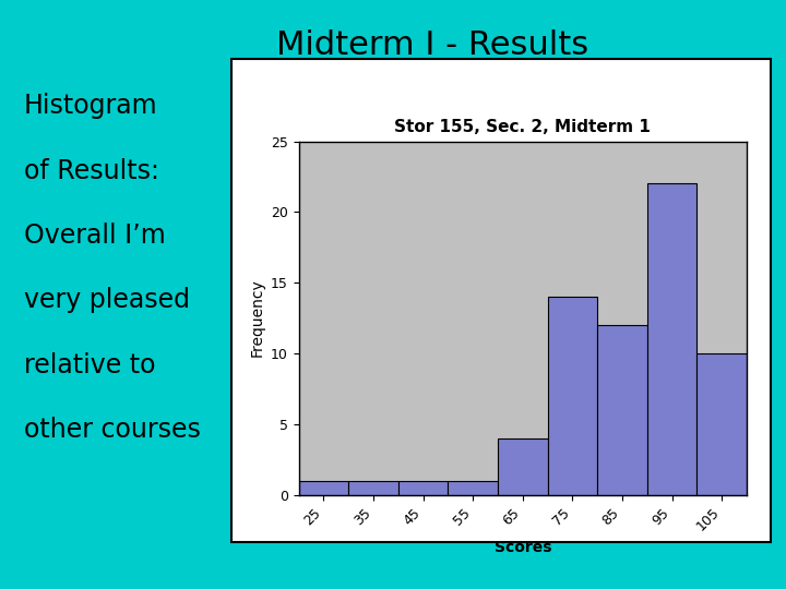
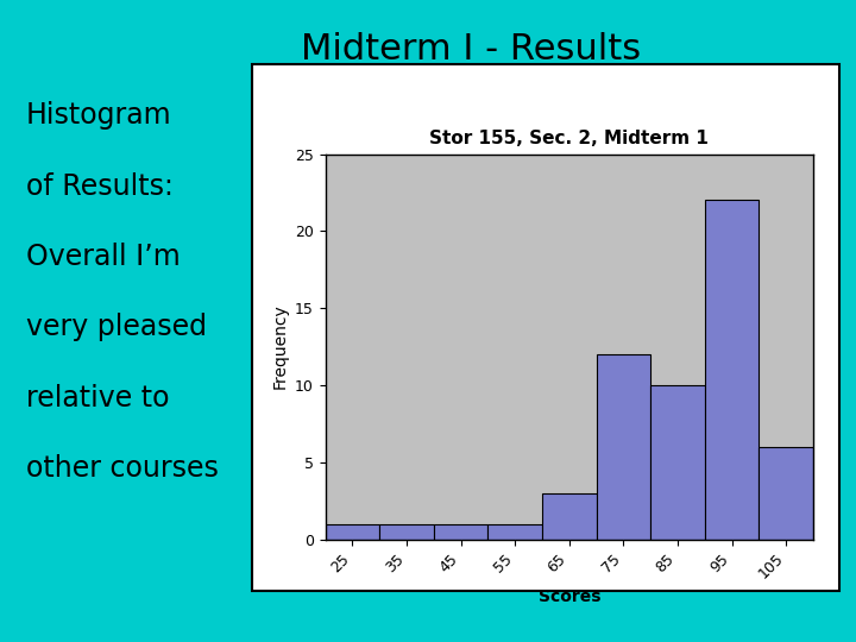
65: 4 -> 3
75: 14 -> 12
85: 12 -> 10
105: 10 -> 6
